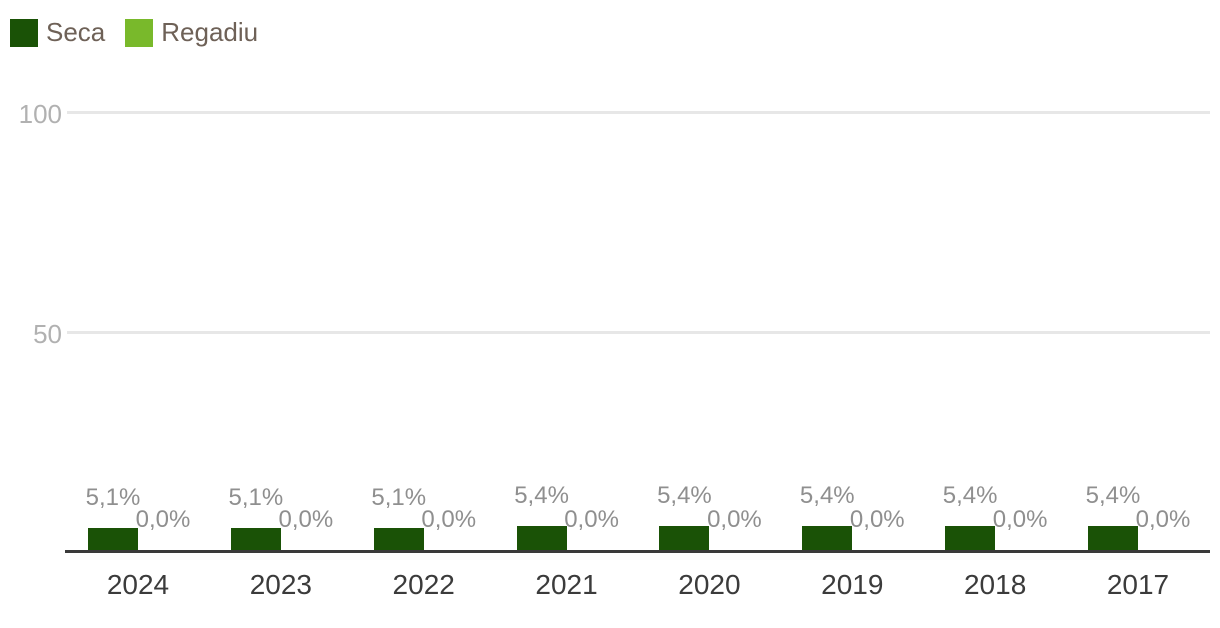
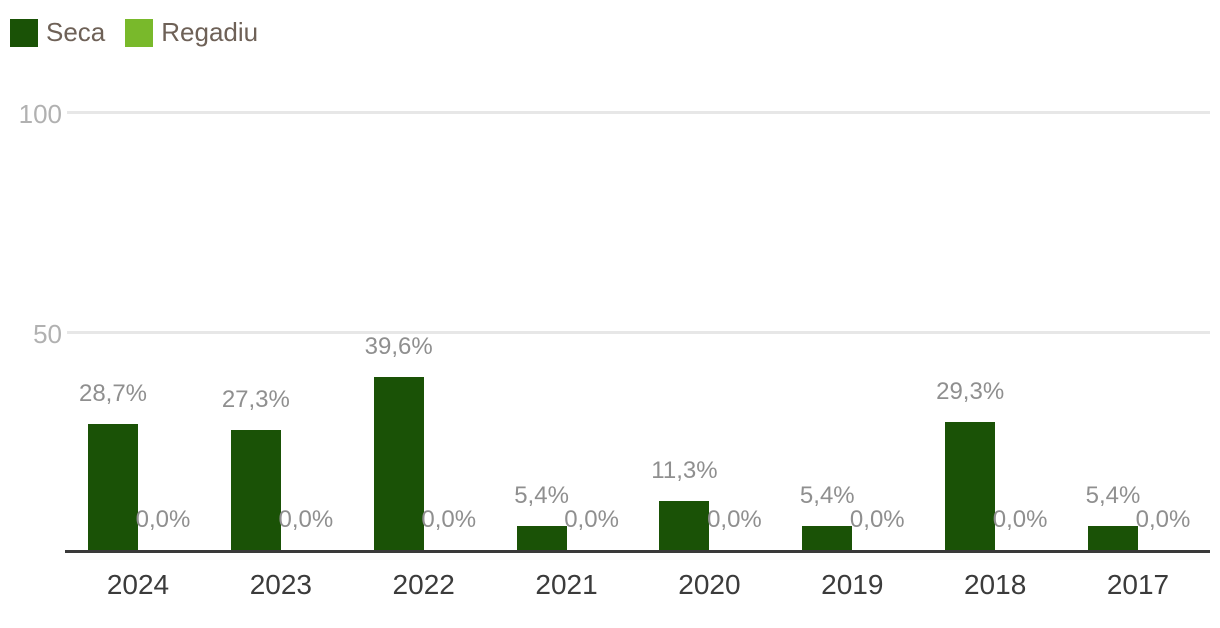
Seca/2024: 5,1% -> 28,7%
Seca/2023: 5,1% -> 27,3%
Seca/2022: 5,1% -> 39,6%
Seca/2020: 5,4% -> 11,3%
Seca/2018: 5,4% -> 29,3%
